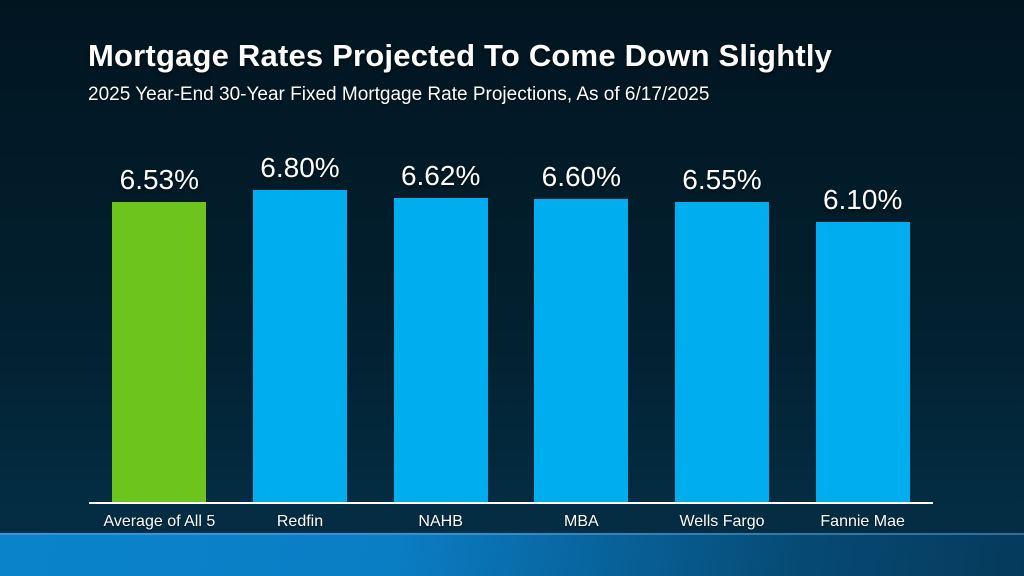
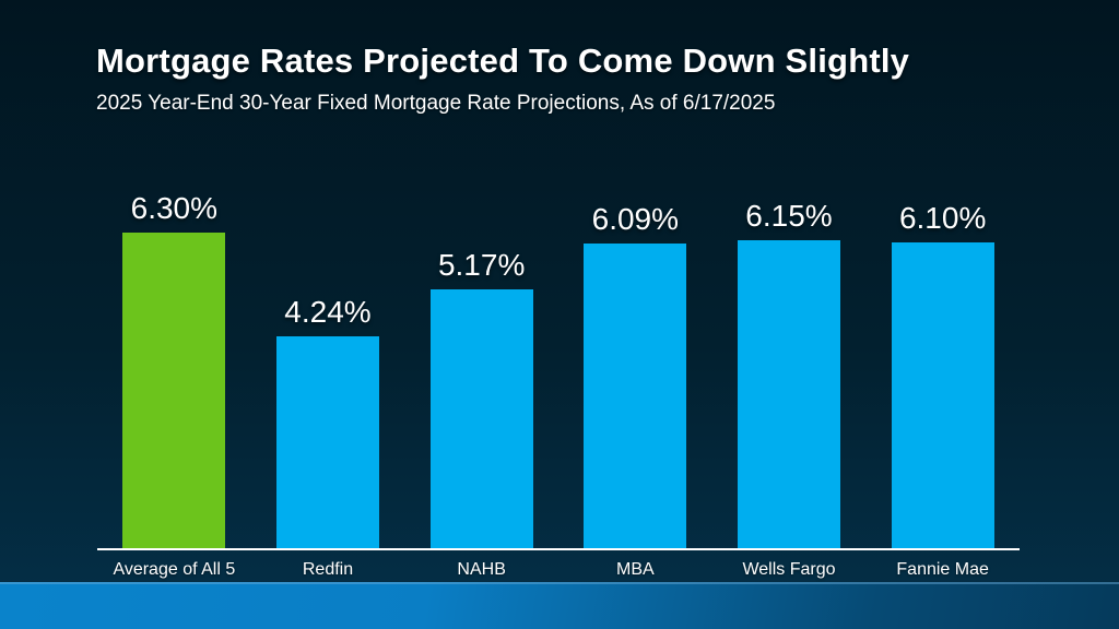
Average of All 5: 6.53% -> 6.30%
Redfin: 6.80% -> 4.24%
NAHB: 6.62% -> 5.17%
MBA: 6.60% -> 6.09%
Wells Fargo: 6.55% -> 6.15%
